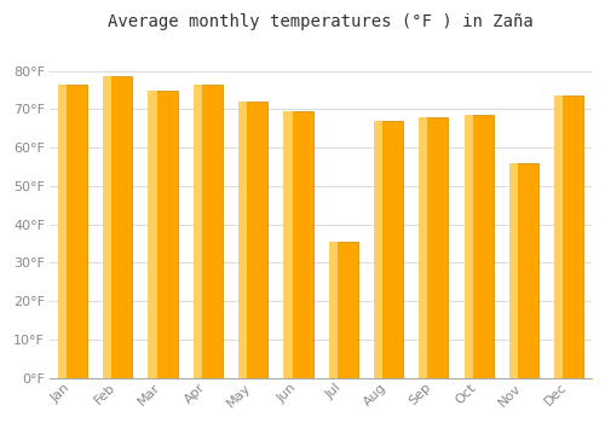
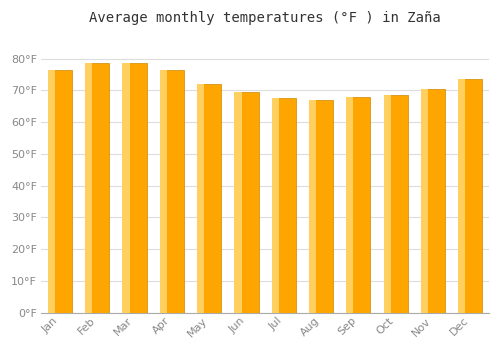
Mar: 75.0°F -> 78.5°F
Jul: 35.5°F -> 67.5°F
Nov: 56.0°F -> 70.5°F
